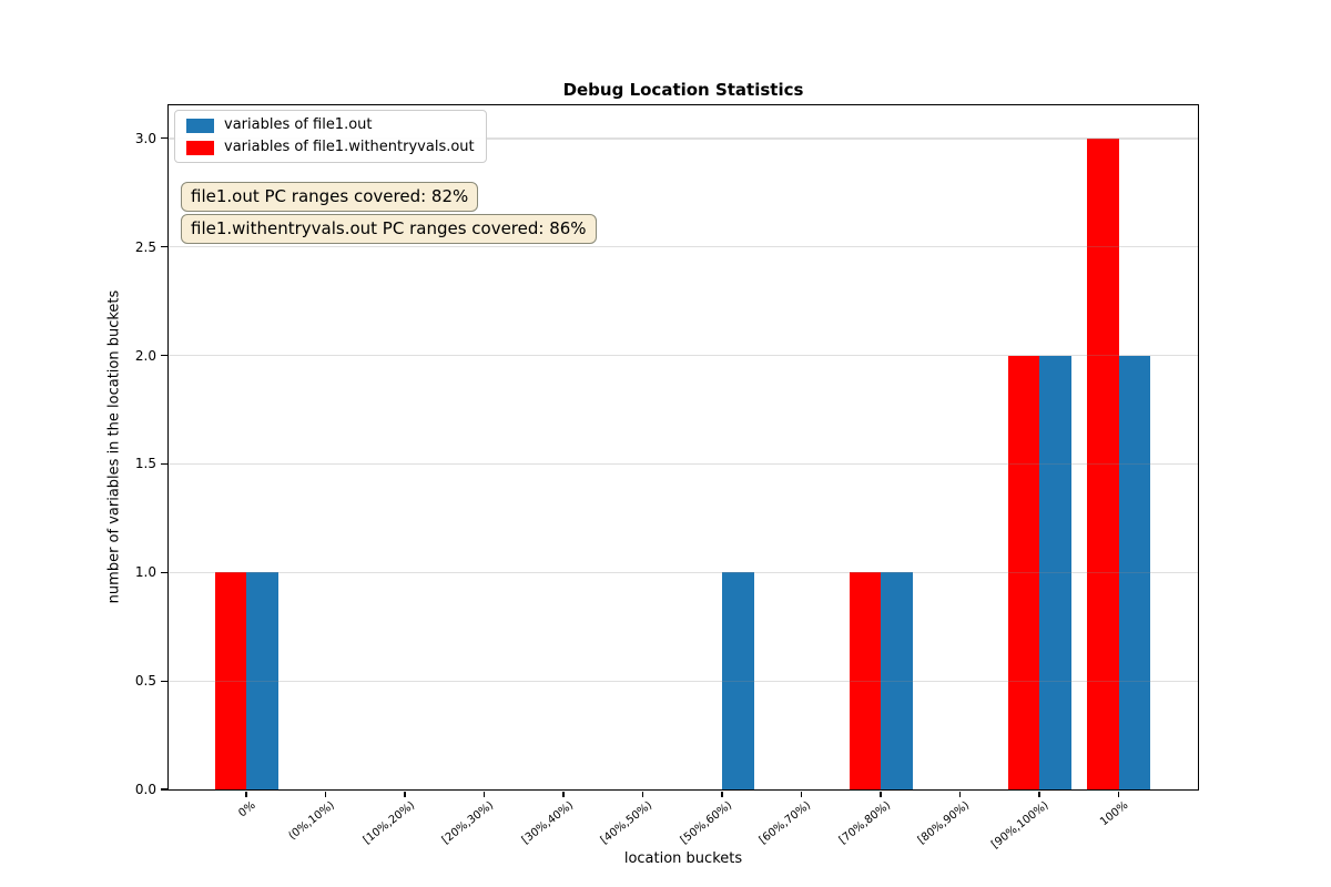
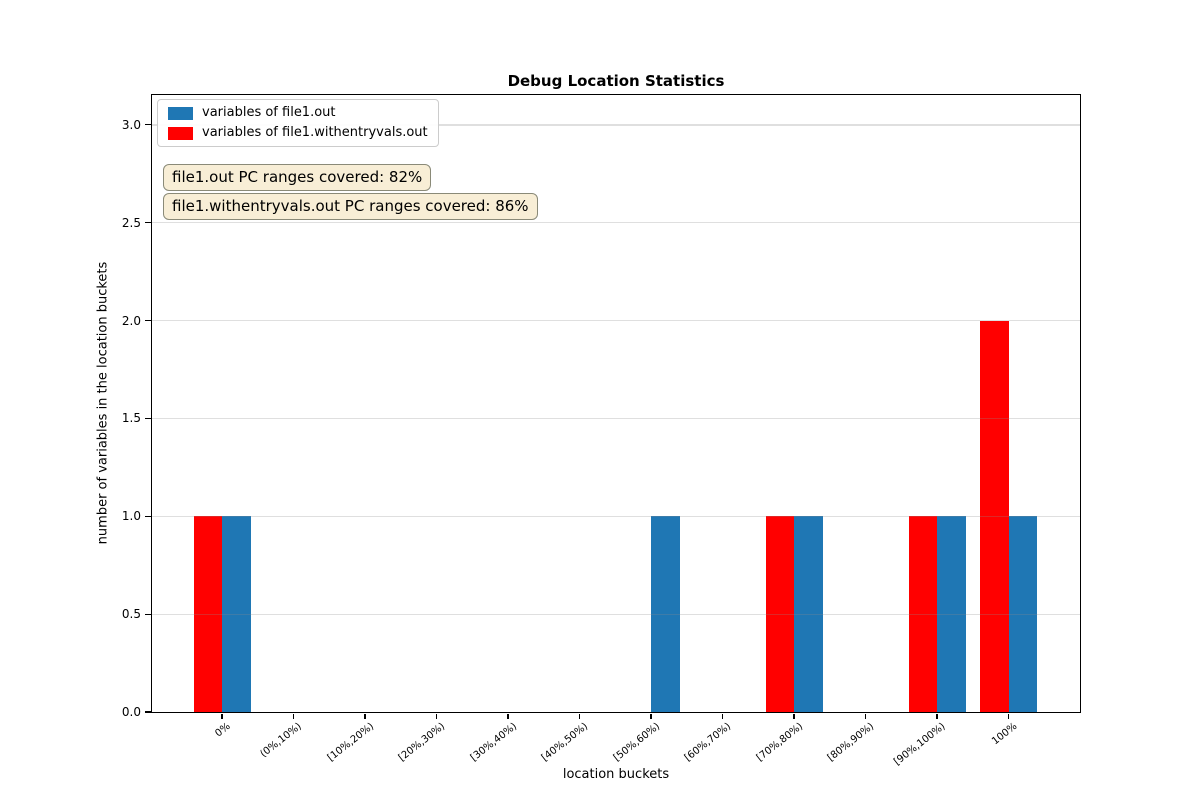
variables of file1.out/[90%,100%): 2 -> 1
variables of file1.withentryvals.out/[90%,100%): 2 -> 1
variables of file1.out/100%: 2 -> 1
variables of file1.withentryvals.out/100%: 3 -> 2
